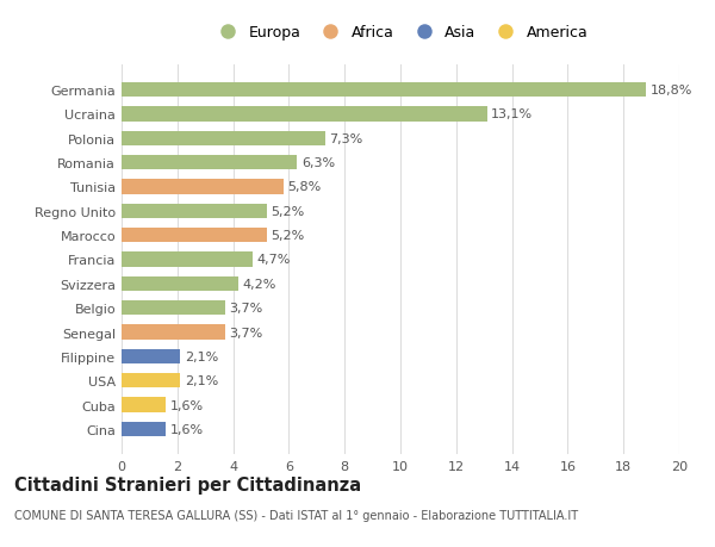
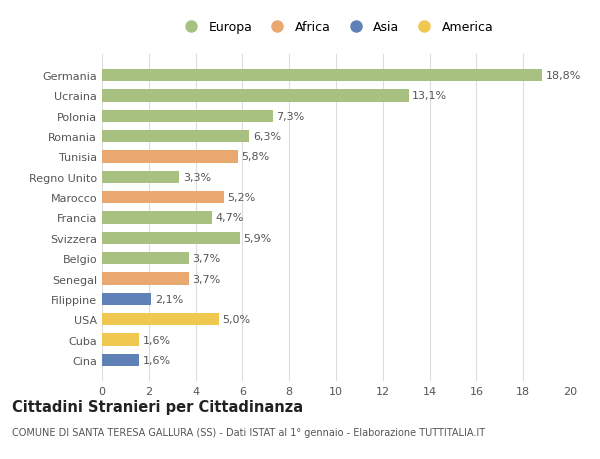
Regno Unito: 5,2% -> 3,3%
Svizzera: 4,2% -> 5,9%
USA: 2,1% -> 5,0%
